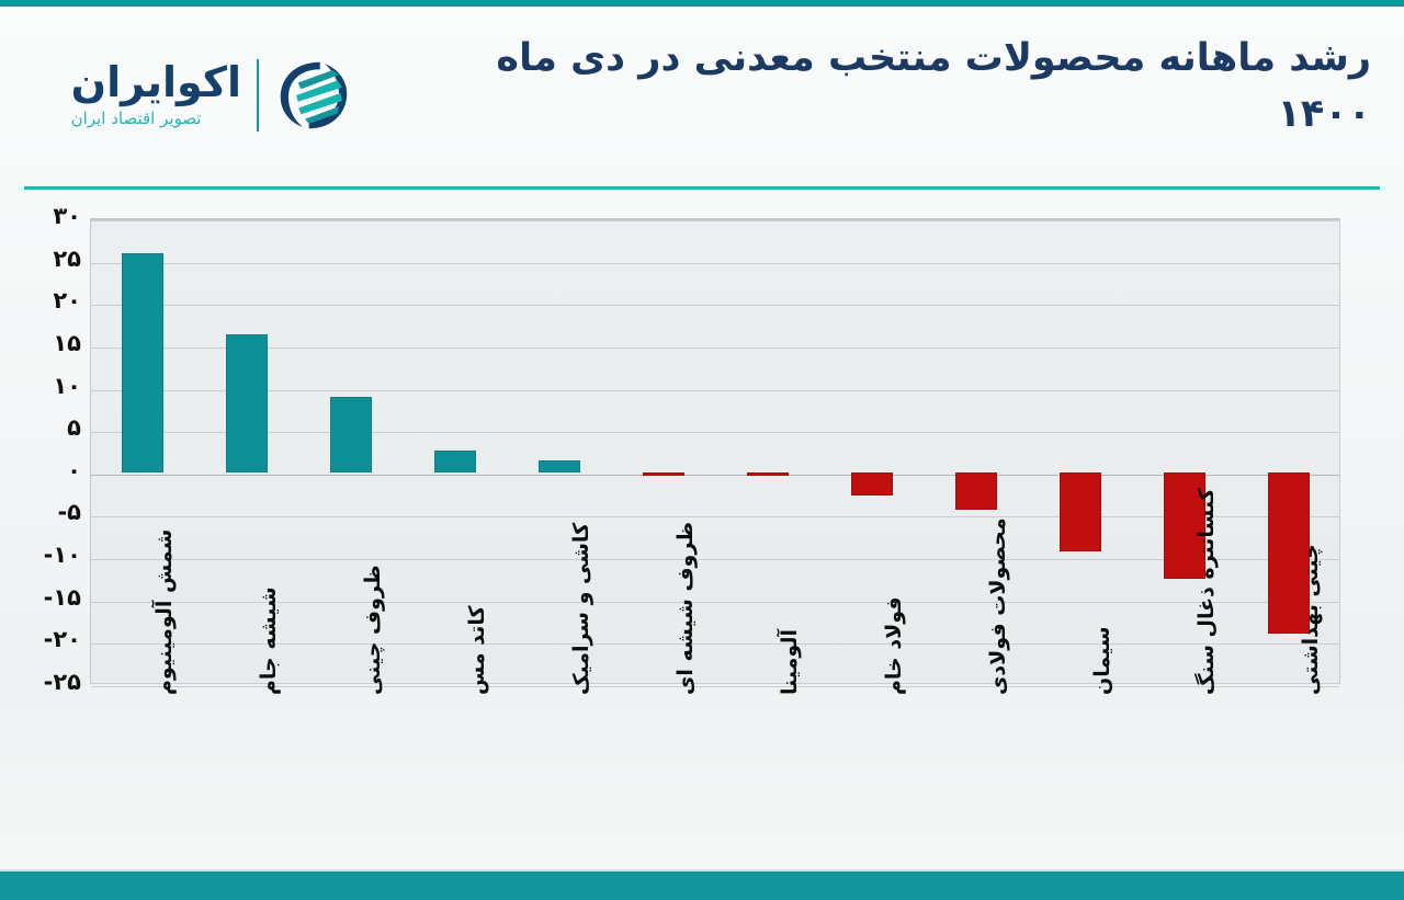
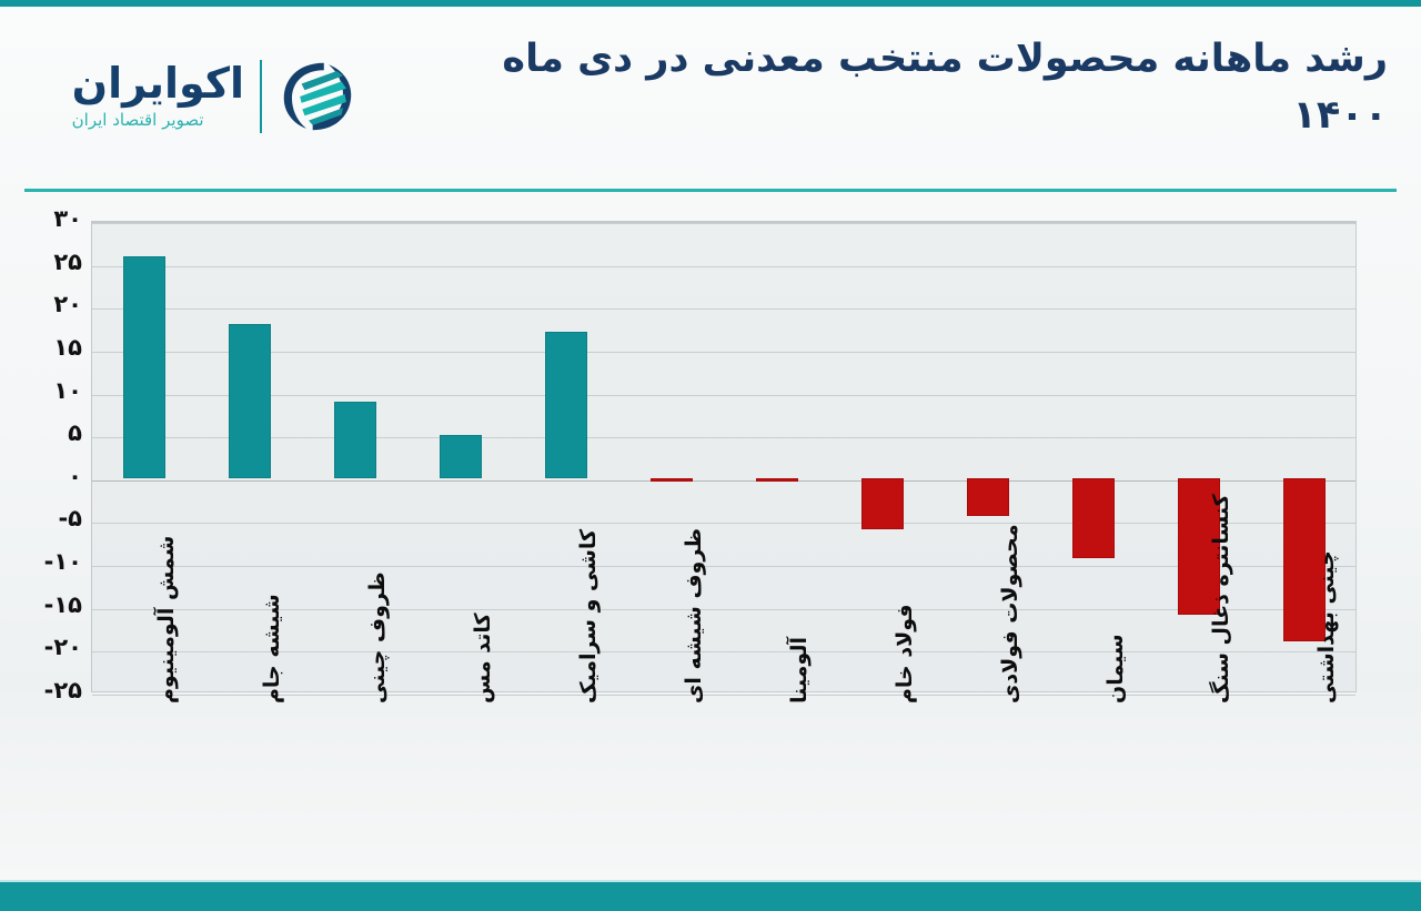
شیشه جام: 16 -> 18
کاتد مس: 3 -> 5
کاشی و سرامیک: 1 -> 17
فولاد خام: -3 -> -6
کنسانتره ذغال سنگ: -13 -> -16
